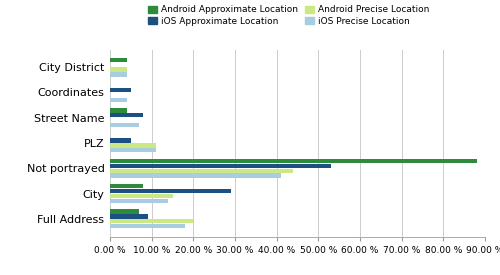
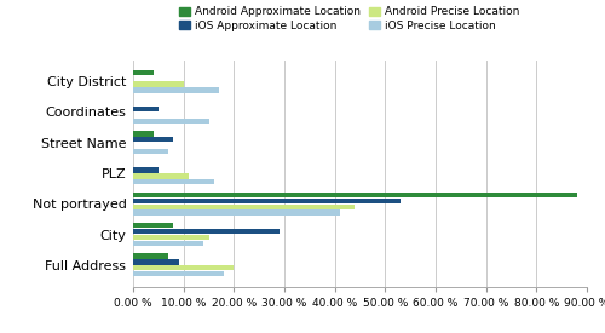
Android Precise Location/City District: 4 % -> 10 %
iOS Precise Location/City District: 4 % -> 17 %
iOS Precise Location/Coordinates: 4 % -> 15 %
iOS Precise Location/PLZ: 11 % -> 16 %
